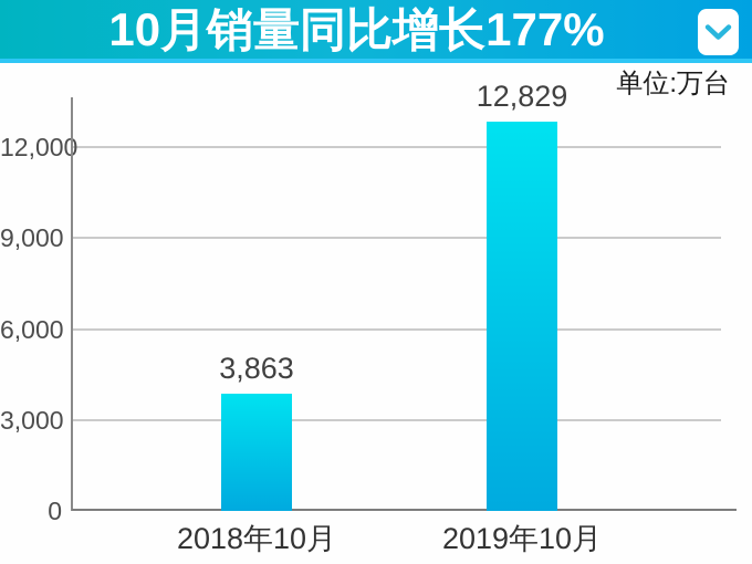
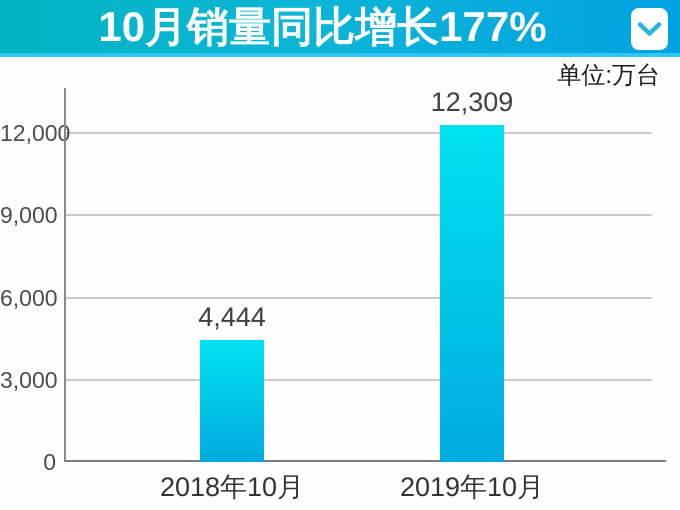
2018年10月: 3,863 -> 4,444
2019年10月: 12,829 -> 12,309
